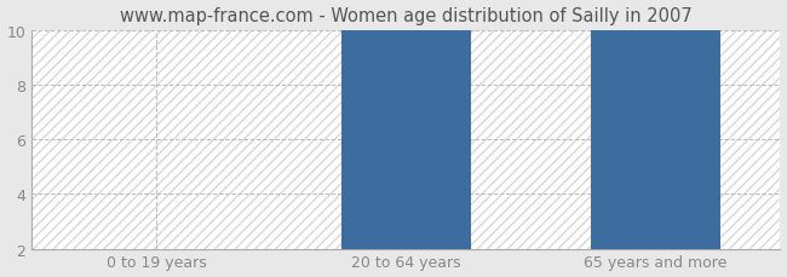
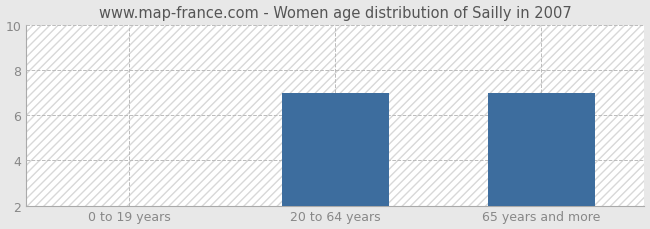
20 to 64 years: 10.00 -> 7.00
65 years and more: 10.00 -> 7.00
